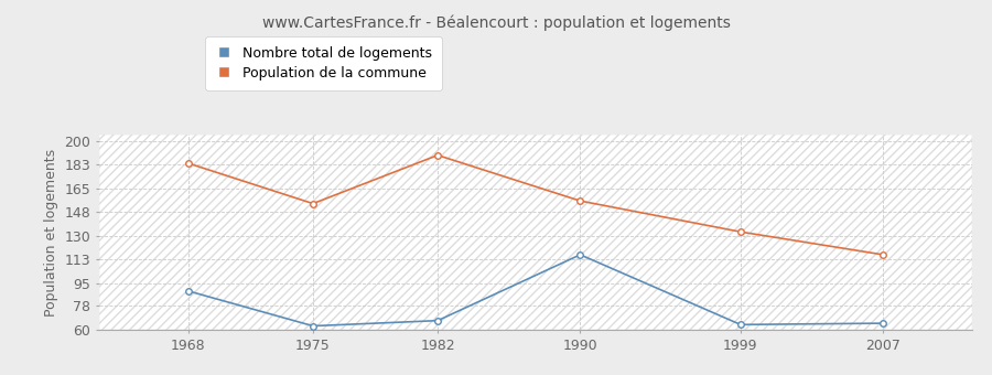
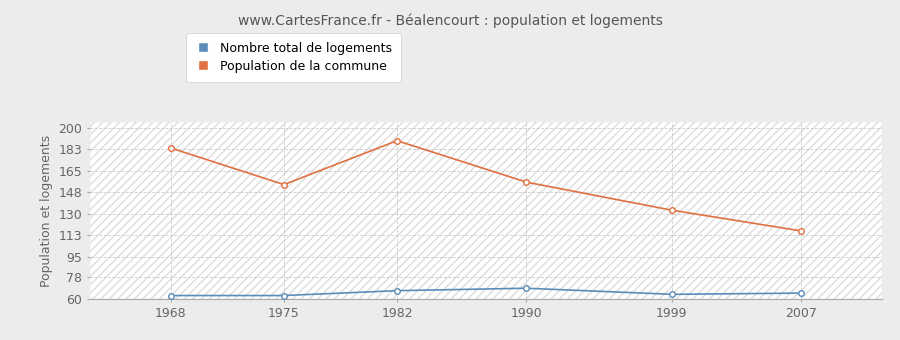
Nombre total de logements/1968: 89 -> 63
Nombre total de logements/1990: 116 -> 69
